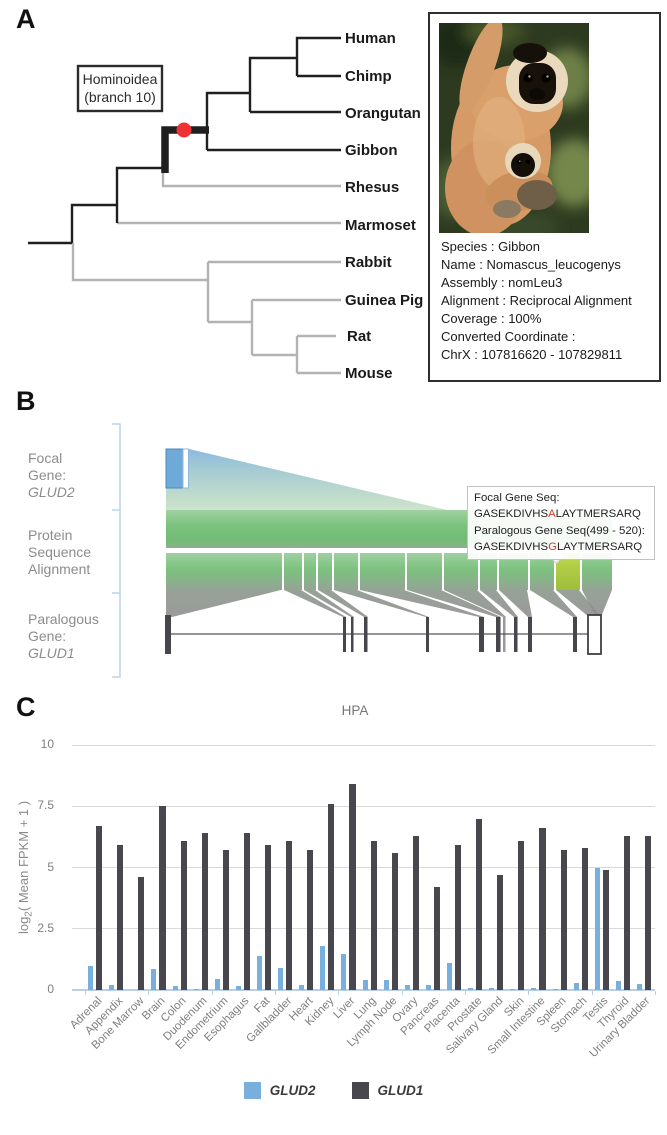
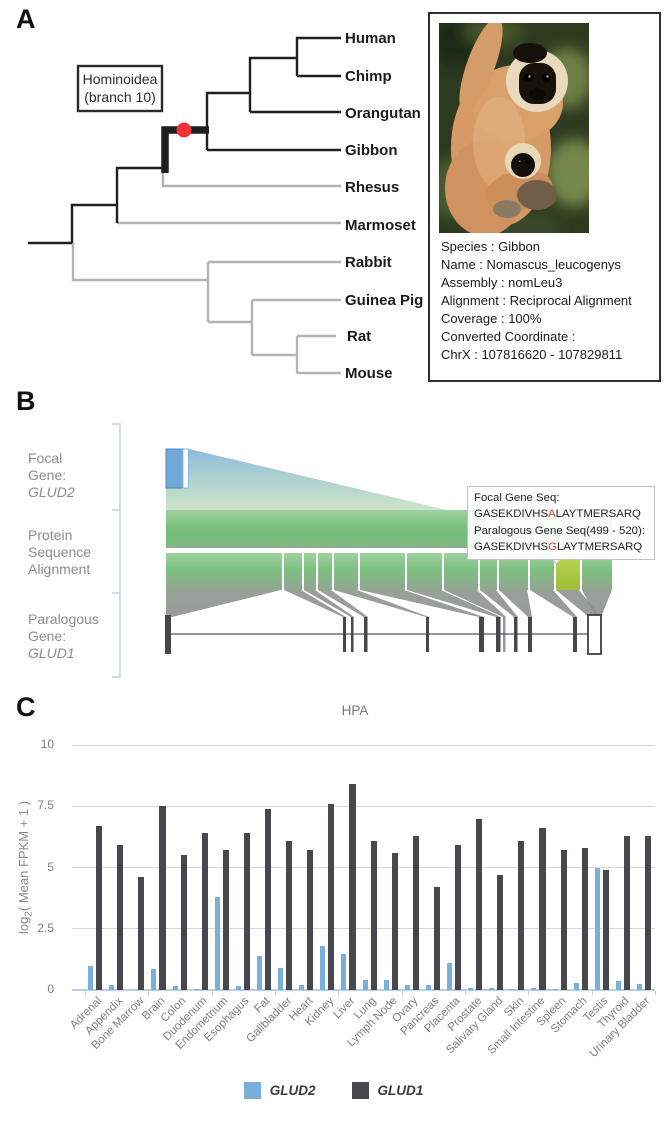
GLUD1/Colon: 6.1 -> 5.5
GLUD2/Endometrium: 0.5 -> 3.8
GLUD1/Fat: 5.9 -> 7.4
